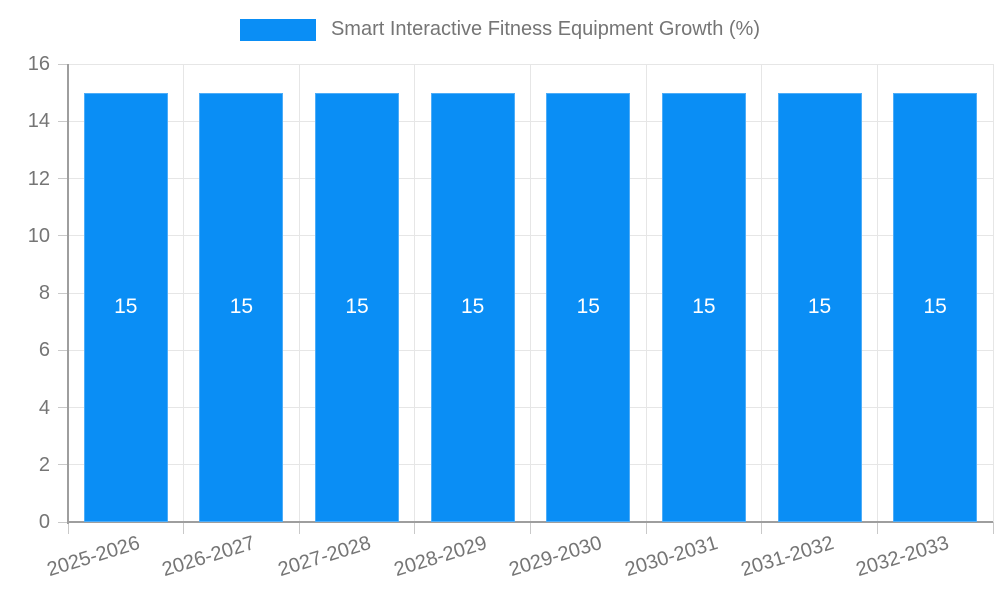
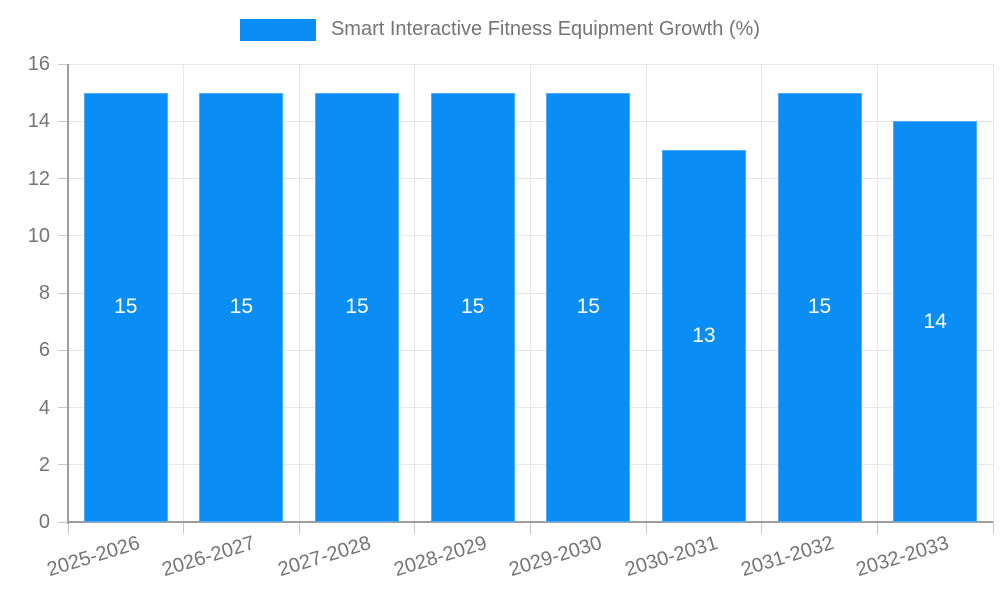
2030-2031: 15 -> 13
2032-2033: 15 -> 14
